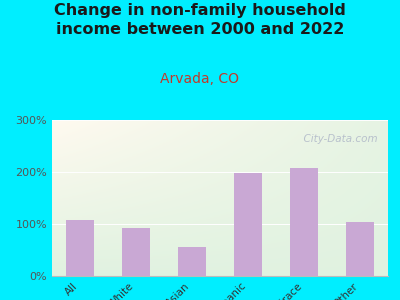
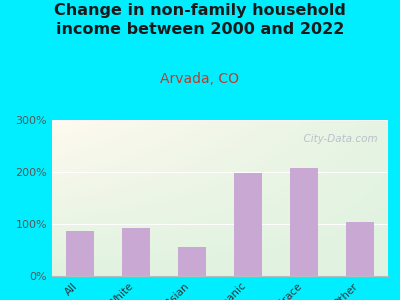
All: 107% -> 86%
